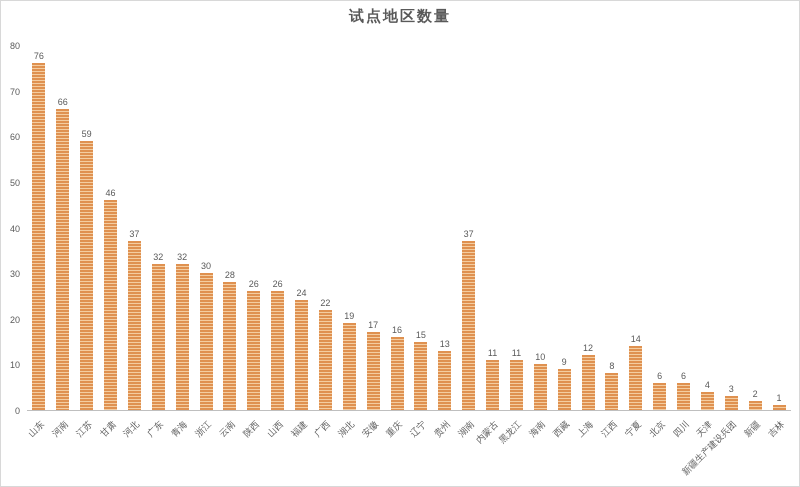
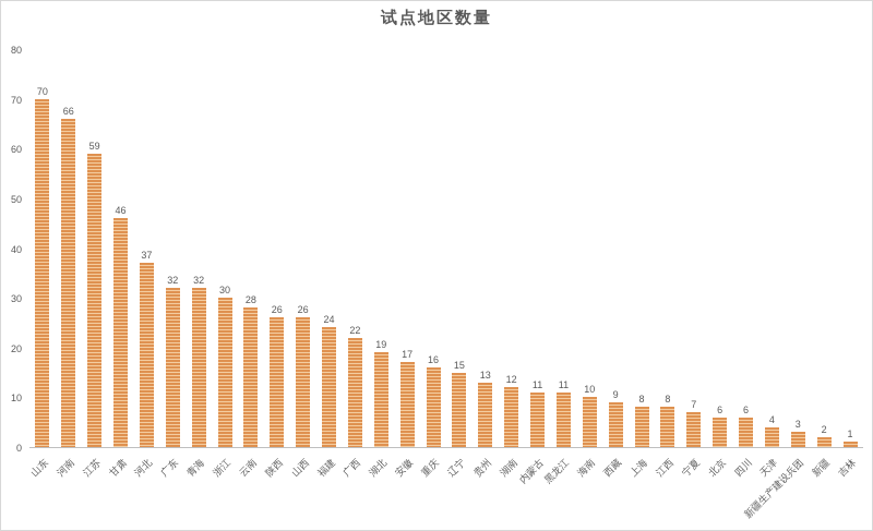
山东: 76 -> 70
湖南: 37 -> 12
上海: 12 -> 8
宁夏: 14 -> 7
